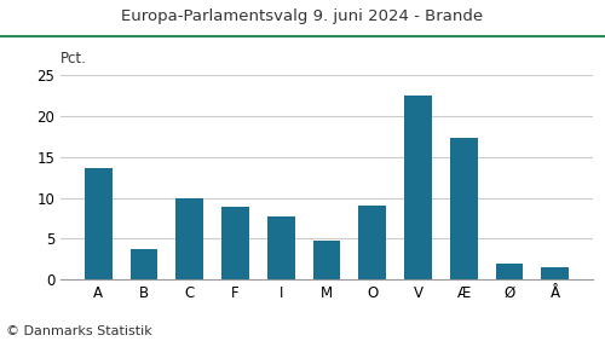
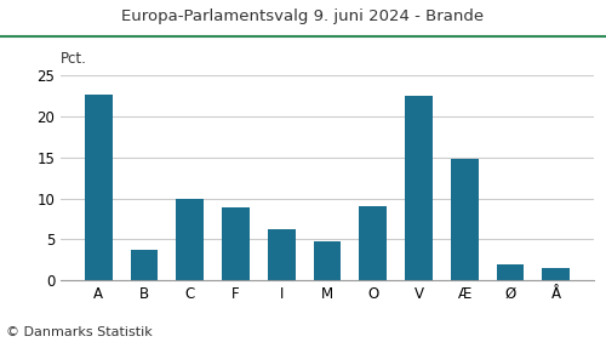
A: 13.6 -> 22.6
I: 7.7 -> 6.2
Æ: 17.3 -> 14.8
